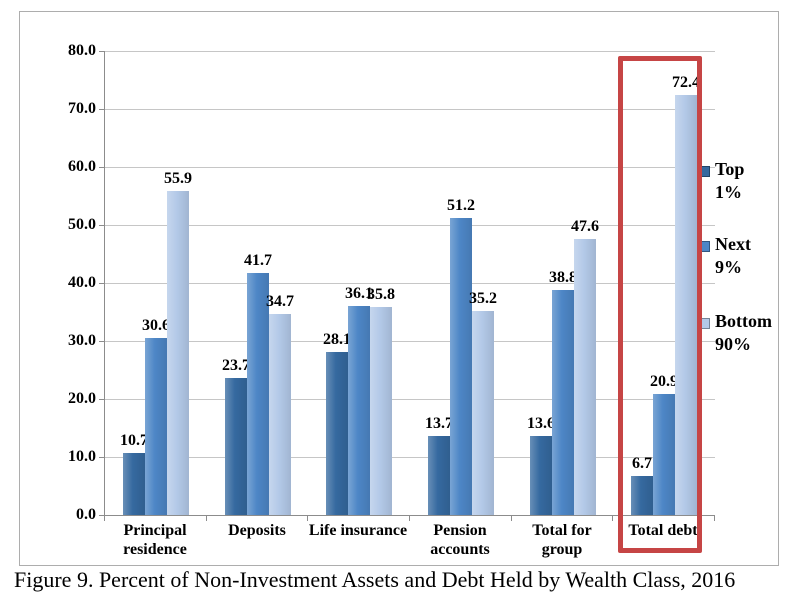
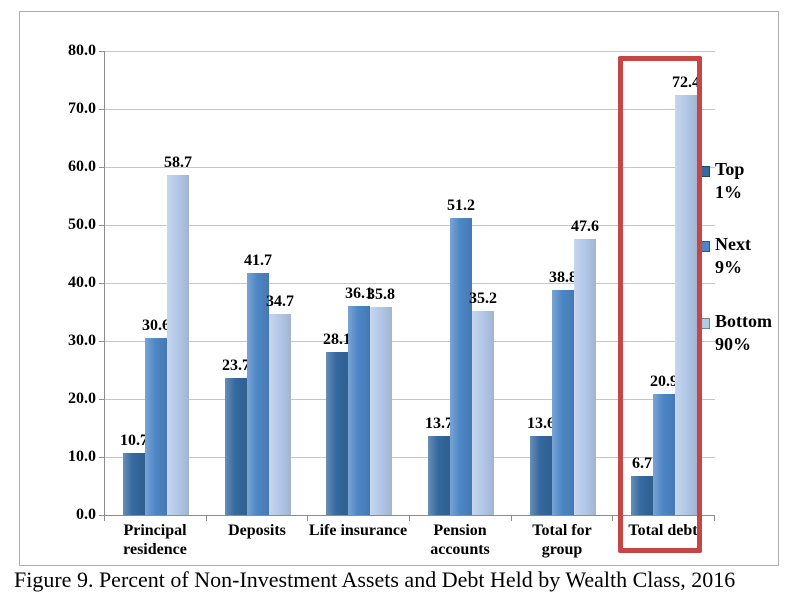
Bottom 90%/Principal residence: 55.9 -> 58.7
